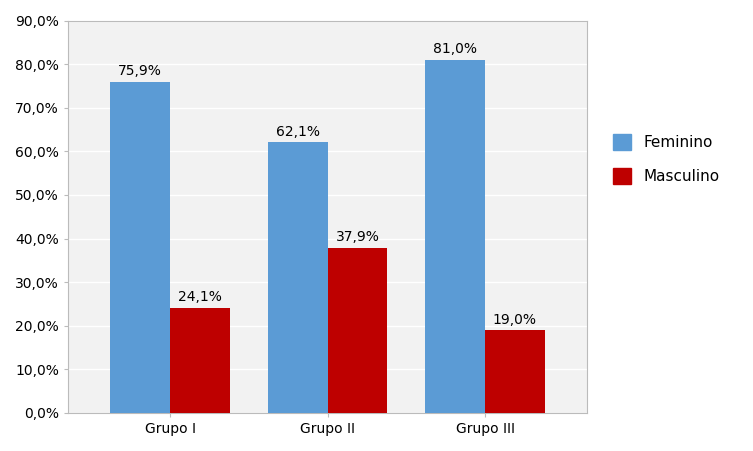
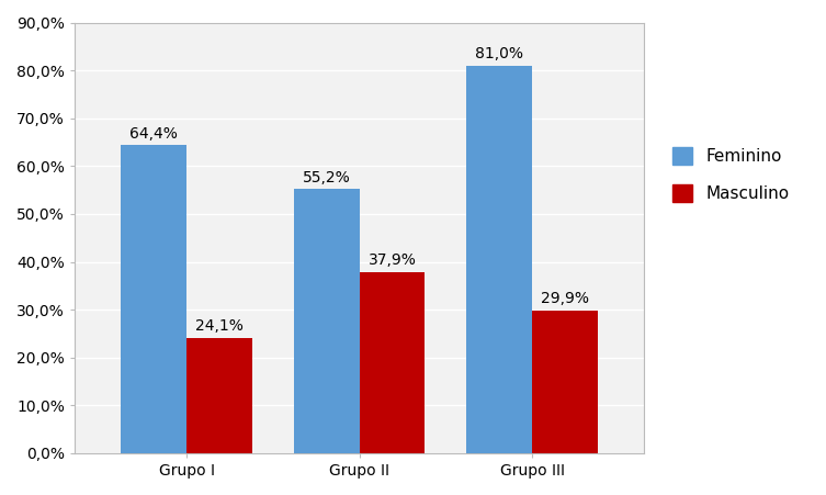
Feminino/Grupo I: 75,9% -> 64,4%
Feminino/Grupo II: 62,1% -> 55,2%
Masculino/Grupo III: 19,0% -> 29,9%
